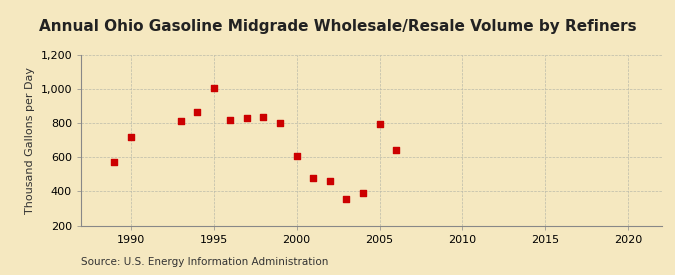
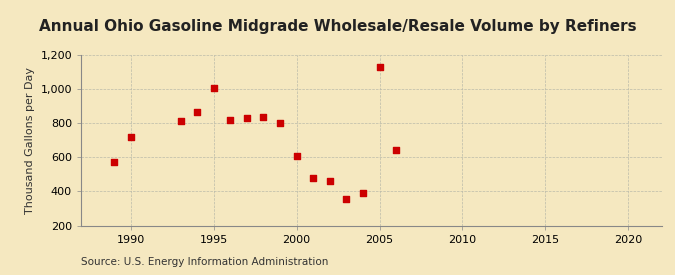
2005: 800 -> 1,130
